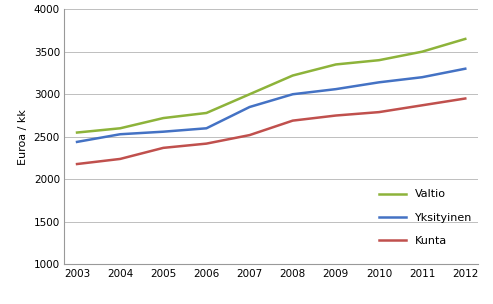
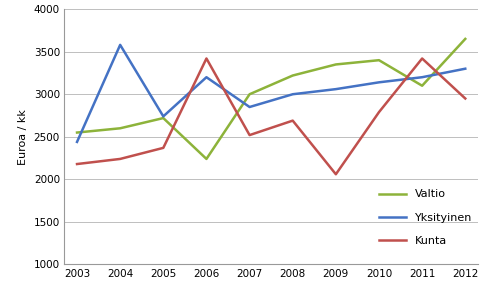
Yksityinen/2004: 2530 -> 3580
Yksityinen/2005: 2560 -> 2740
Valtio/2006: 2780 -> 2240
Yksityinen/2006: 2600 -> 3200
Kunta/2006: 2420 -> 3420
Kunta/2009: 2750 -> 2060
Valtio/2011: 3500 -> 3100
Kunta/2011: 2870 -> 3420
